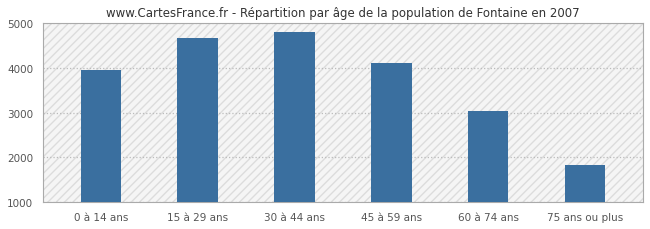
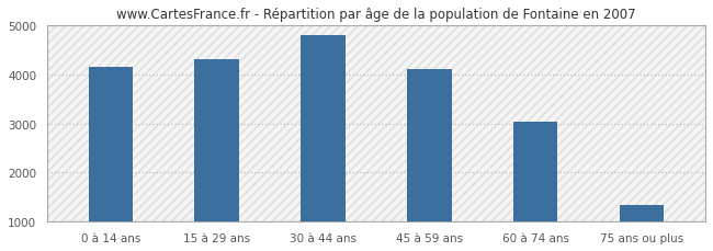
0 à 14 ans: 3950 -> 4150
15 à 29 ans: 4670 -> 4300
75 ans ou plus: 1840 -> 1350
